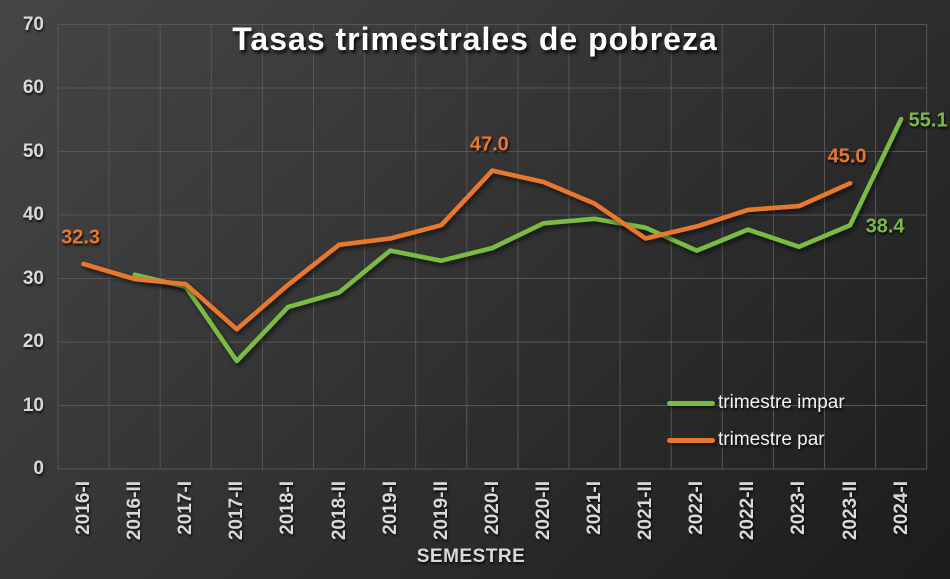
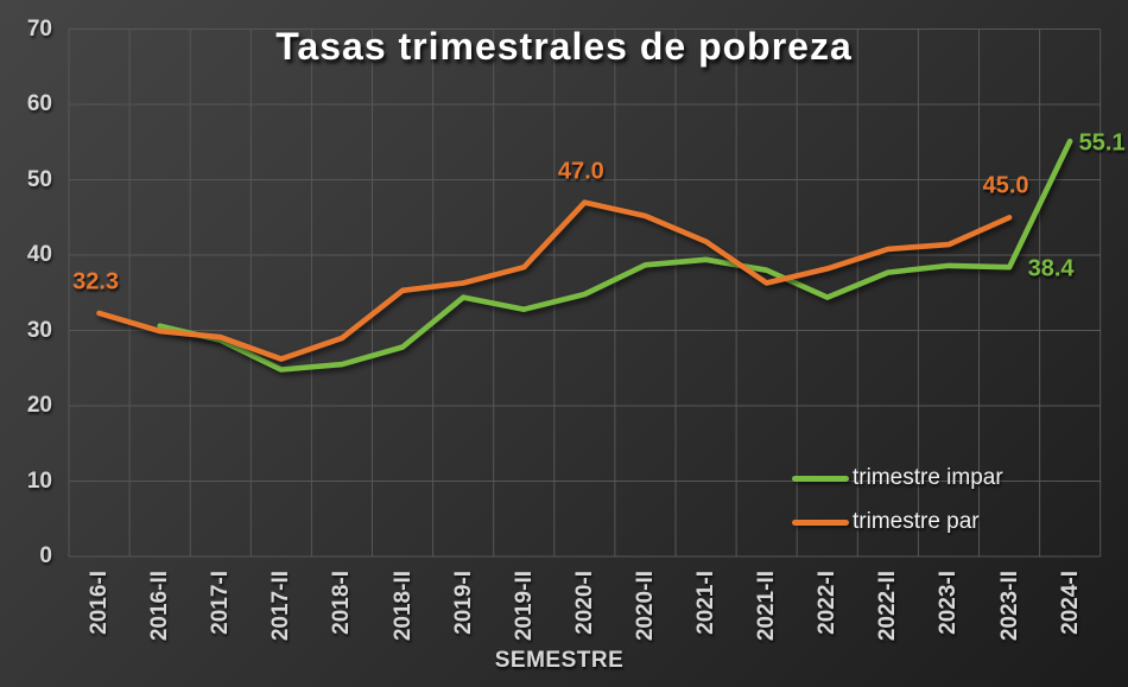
trimestre impar/2017-II: 17 -> 25
trimestre par/2017-II: 22 -> 26
trimestre impar/2023-I: 35 -> 39
